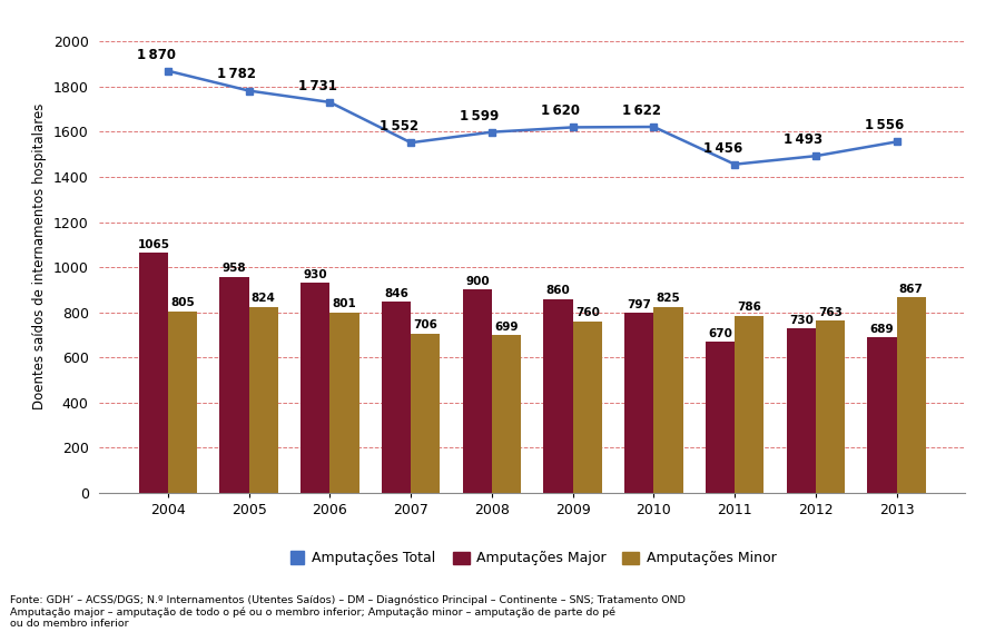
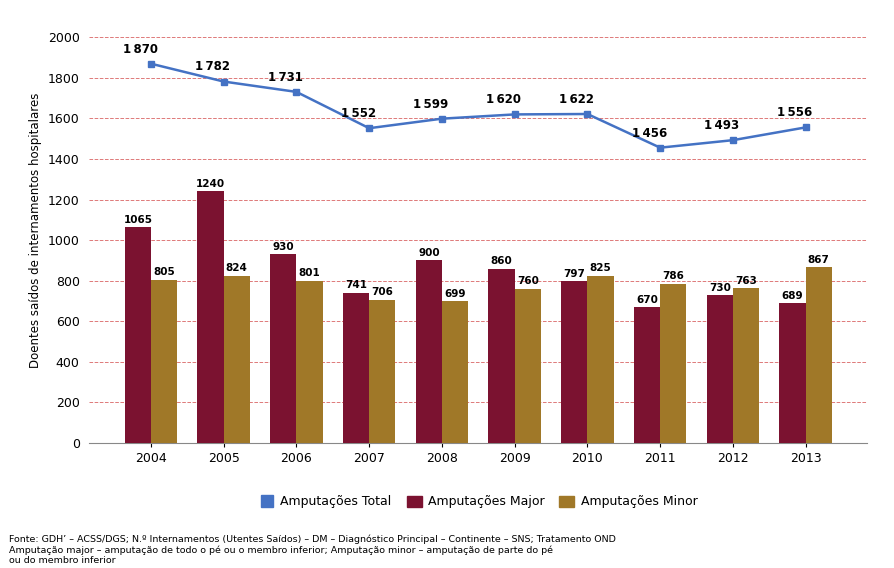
Amputações Major/2005: 958 -> 1240
Amputações Major/2007: 846 -> 741
